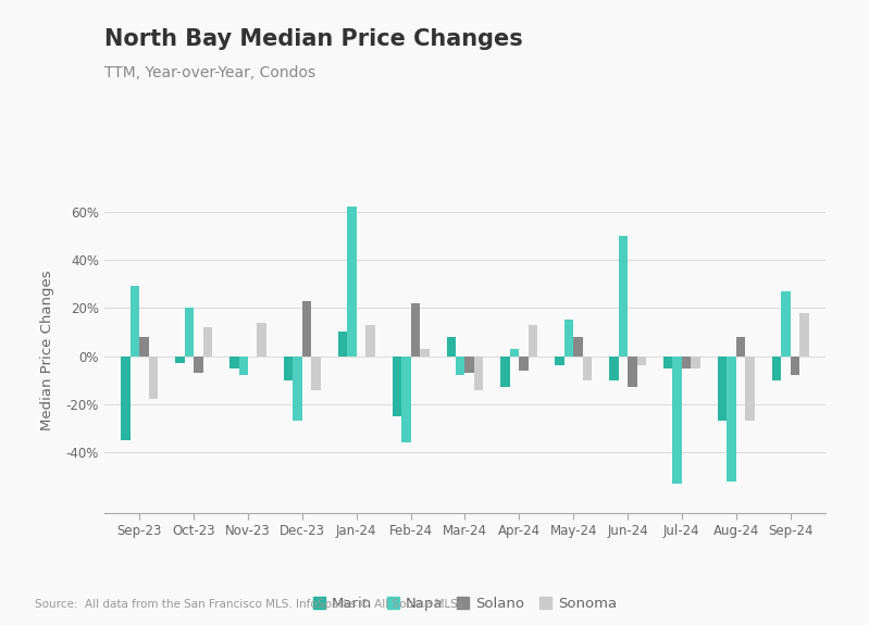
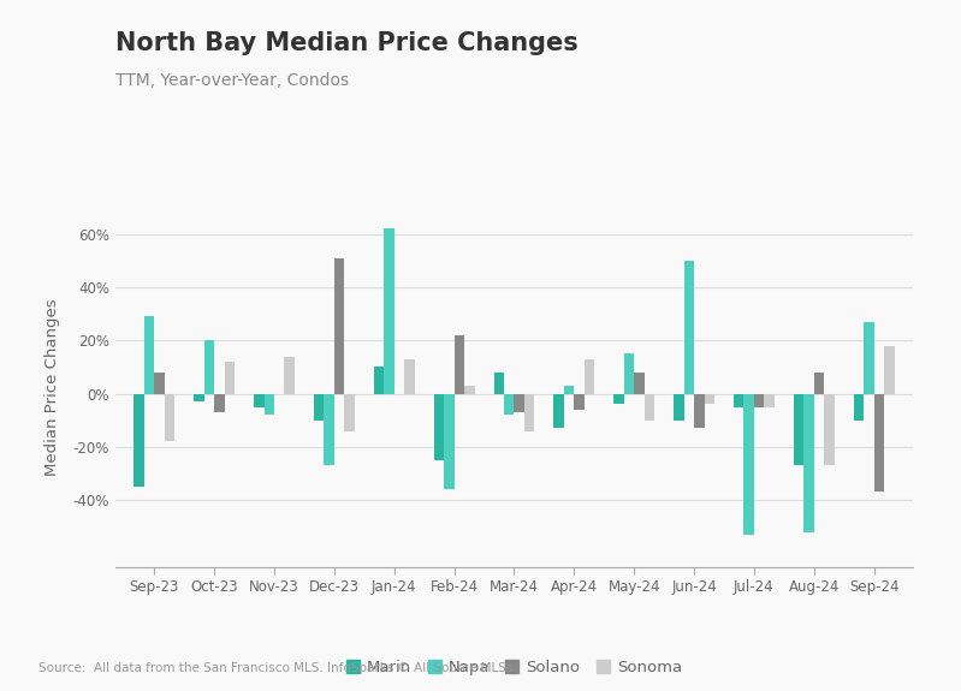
Solano/Dec-23: 23% -> 51%
Solano/Sep-24: -8% -> -37%
